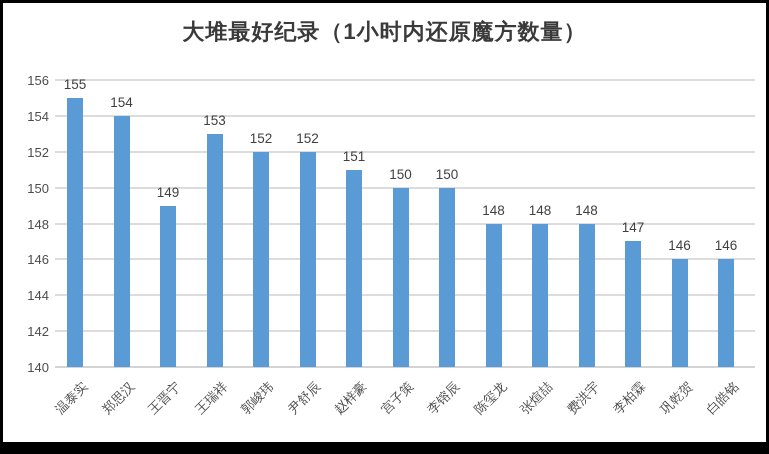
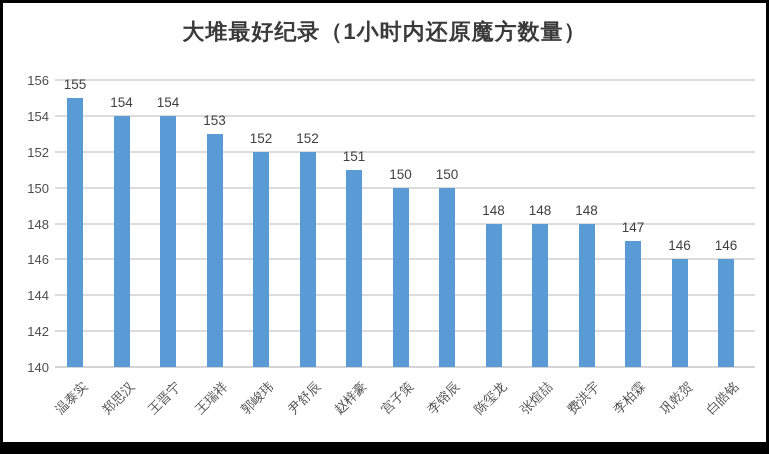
王晋宁: 149 -> 154
